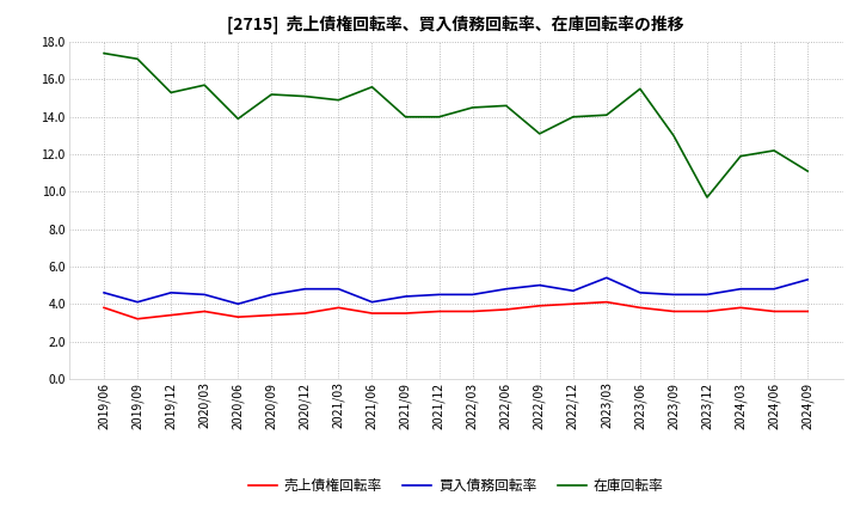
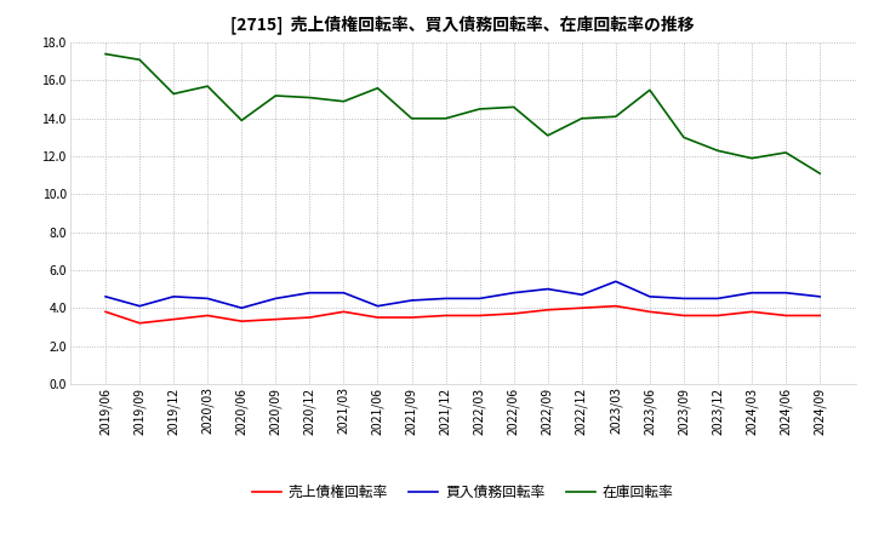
在庫回転率/2023/12: 9.7 -> 12.3
買入債務回転率/2024/09: 5.3 -> 4.6
